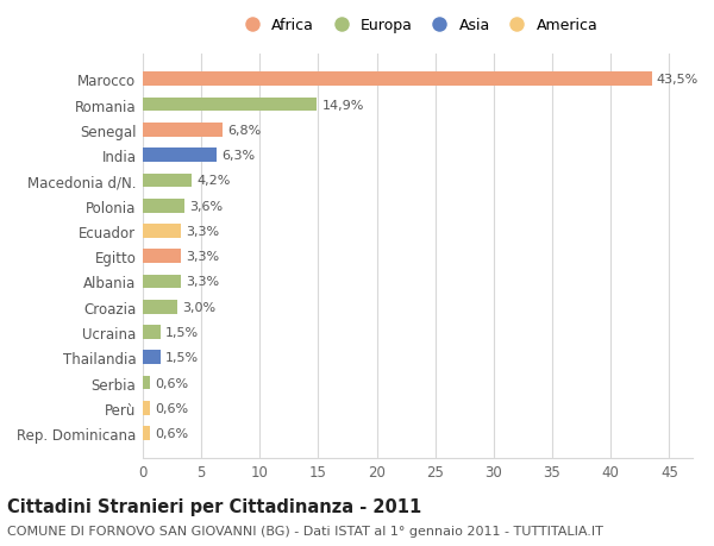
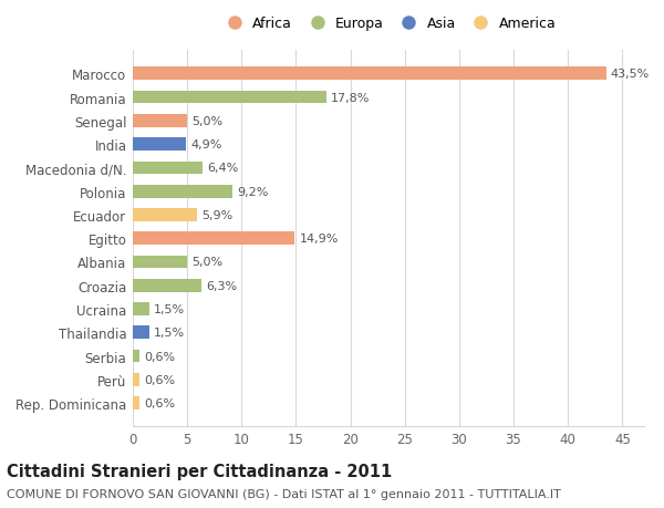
Romania: 14,9% -> 17,8%
Senegal: 6,8% -> 5,0%
India: 6,3% -> 4,9%
Macedonia d/N.: 4,2% -> 6,4%
Polonia: 3,6% -> 9,2%
Ecuador: 3,3% -> 5,9%
Egitto: 3,3% -> 14,9%
Albania: 3,3% -> 5,0%
Croazia: 3,0% -> 6,3%
